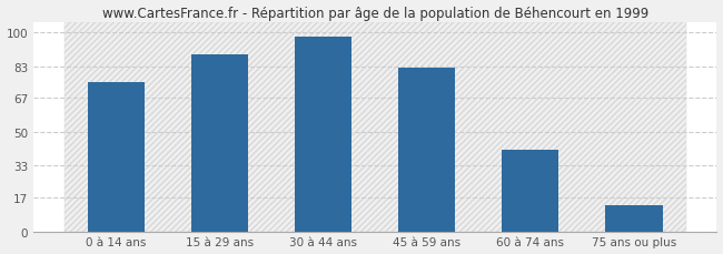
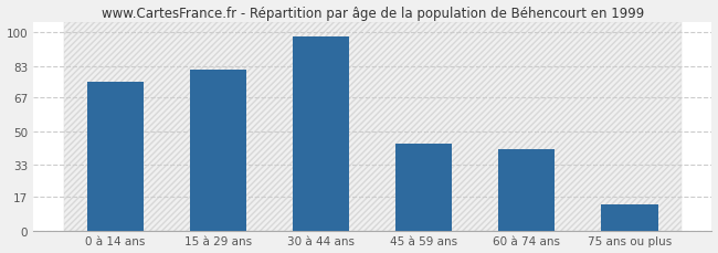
15 à 29 ans: 89 -> 81
45 à 59 ans: 82 -> 44
